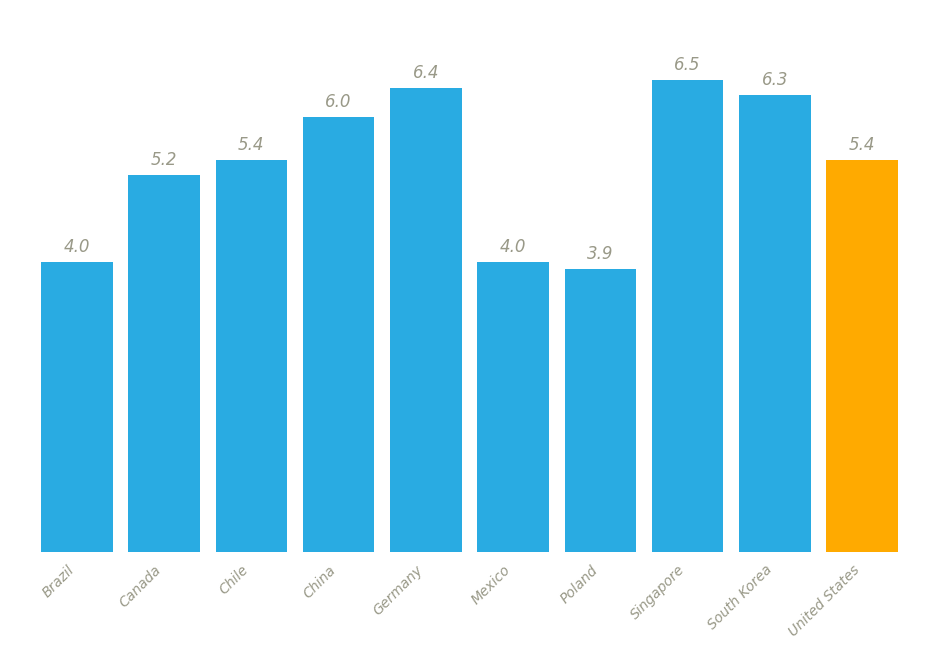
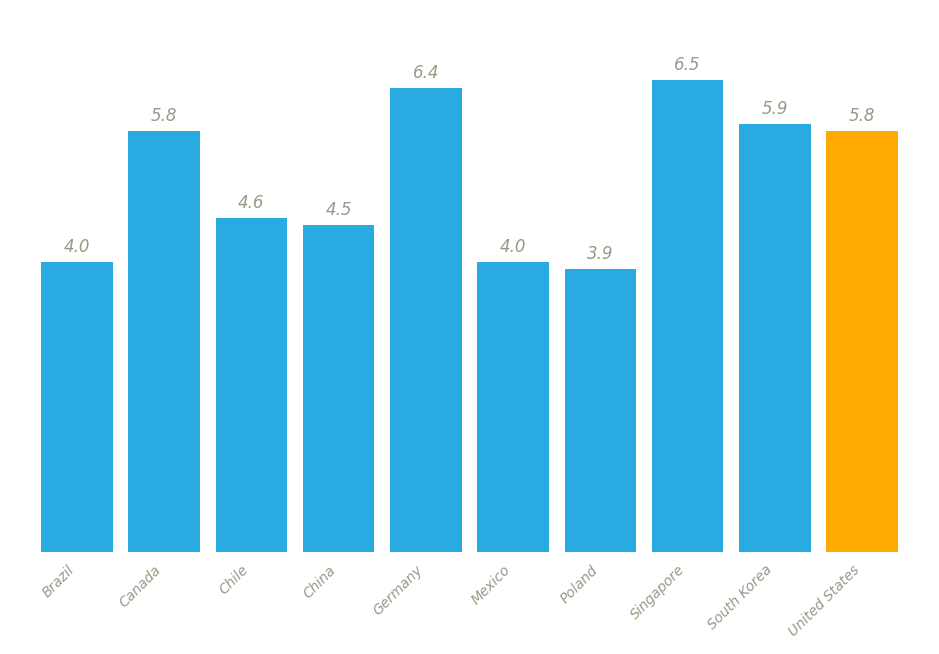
Canada: 5.2 -> 5.8
Chile: 5.4 -> 4.6
China: 6.0 -> 4.5
South Korea: 6.3 -> 5.9
United States: 5.4 -> 5.8
